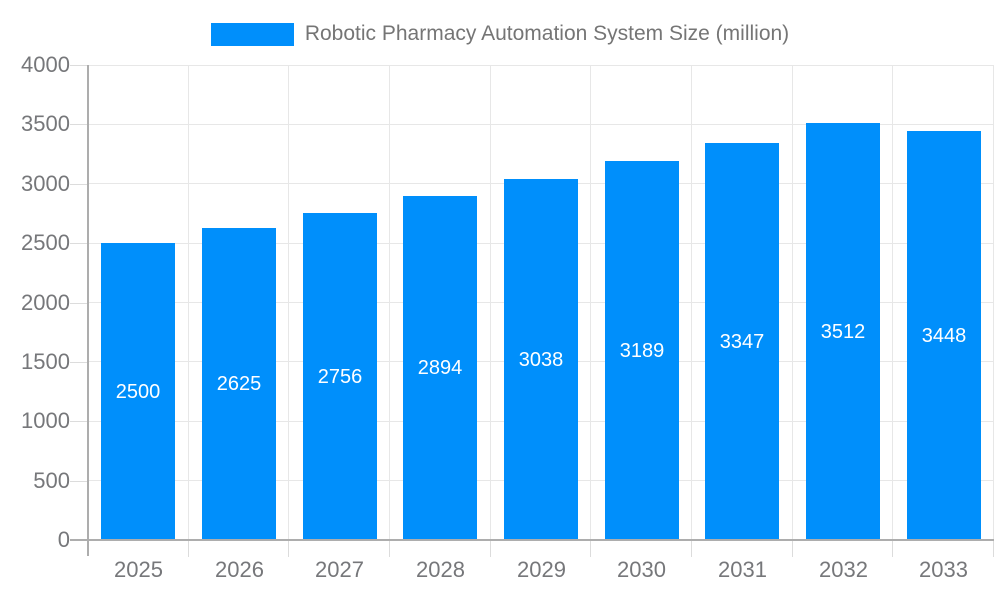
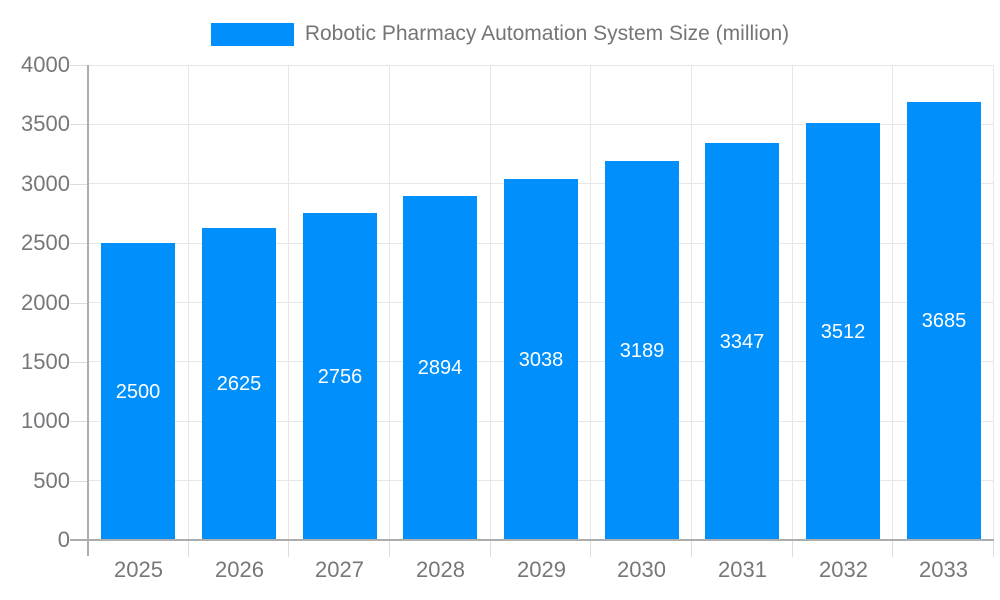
2033: 3448 -> 3685
